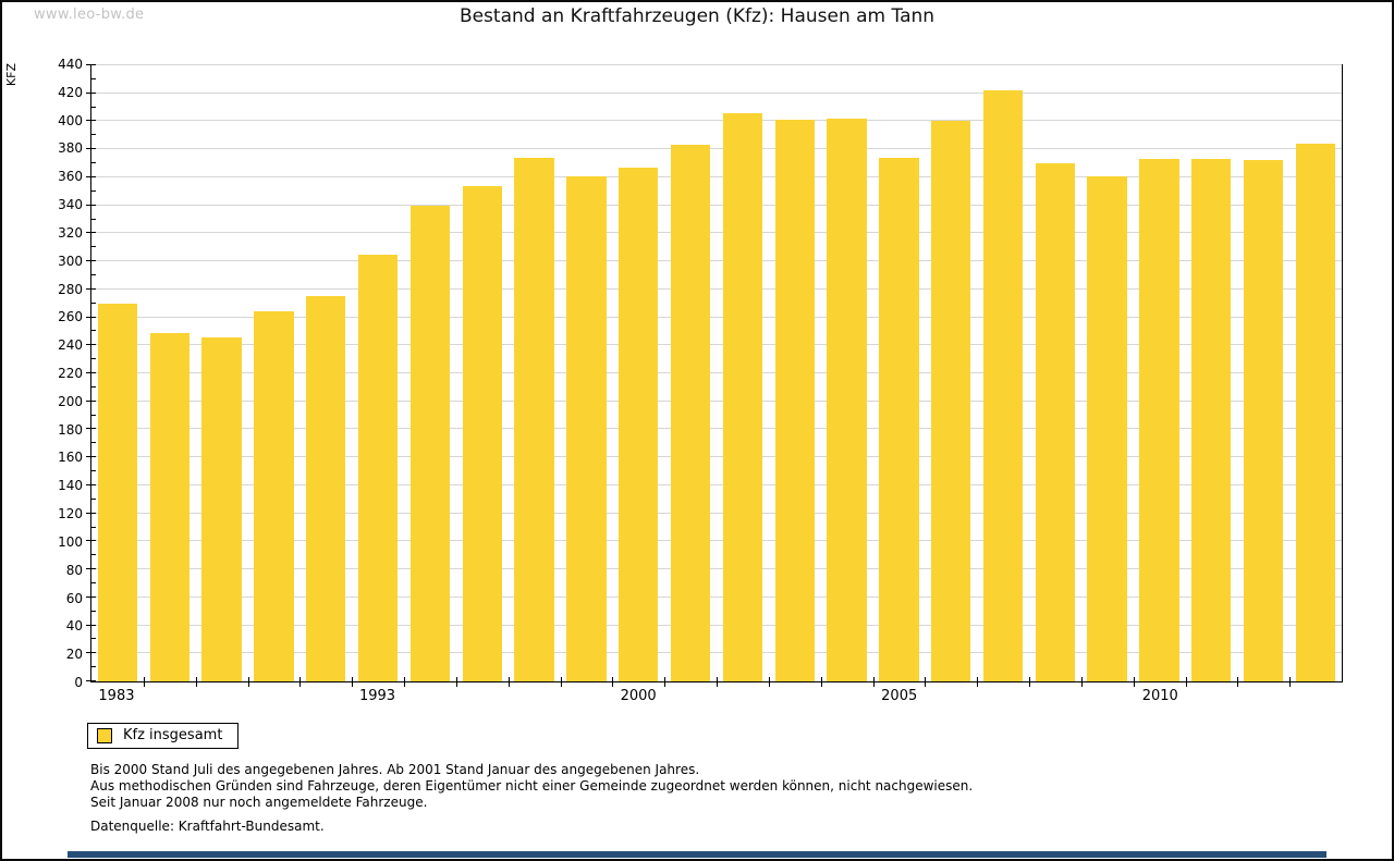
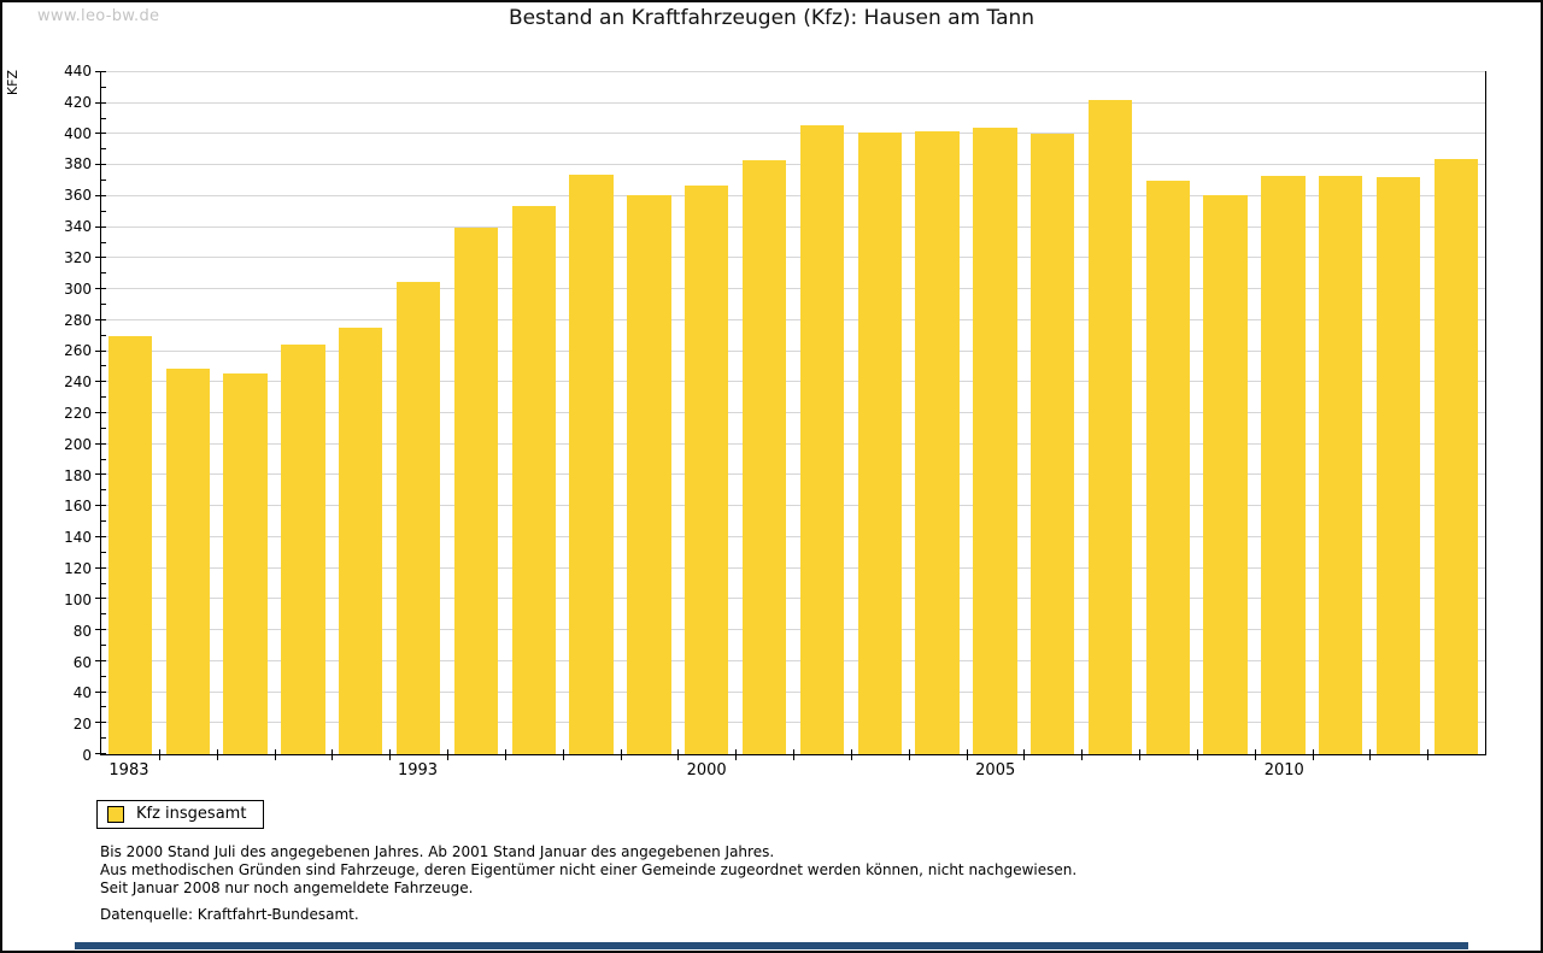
2005: 374 -> 404
